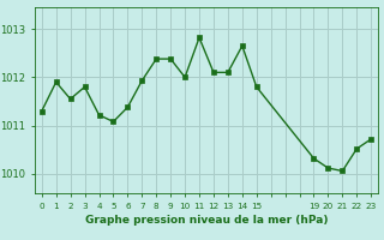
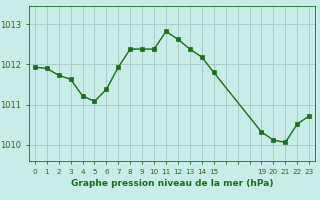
0: 1011.30 -> 1011.93
2: 1011.55 -> 1011.73
3: 1011.80 -> 1011.63
10: 1012.00 -> 1012.38
12: 1012.10 -> 1012.62
13: 1012.10 -> 1012.38
14: 1012.65 -> 1012.18
